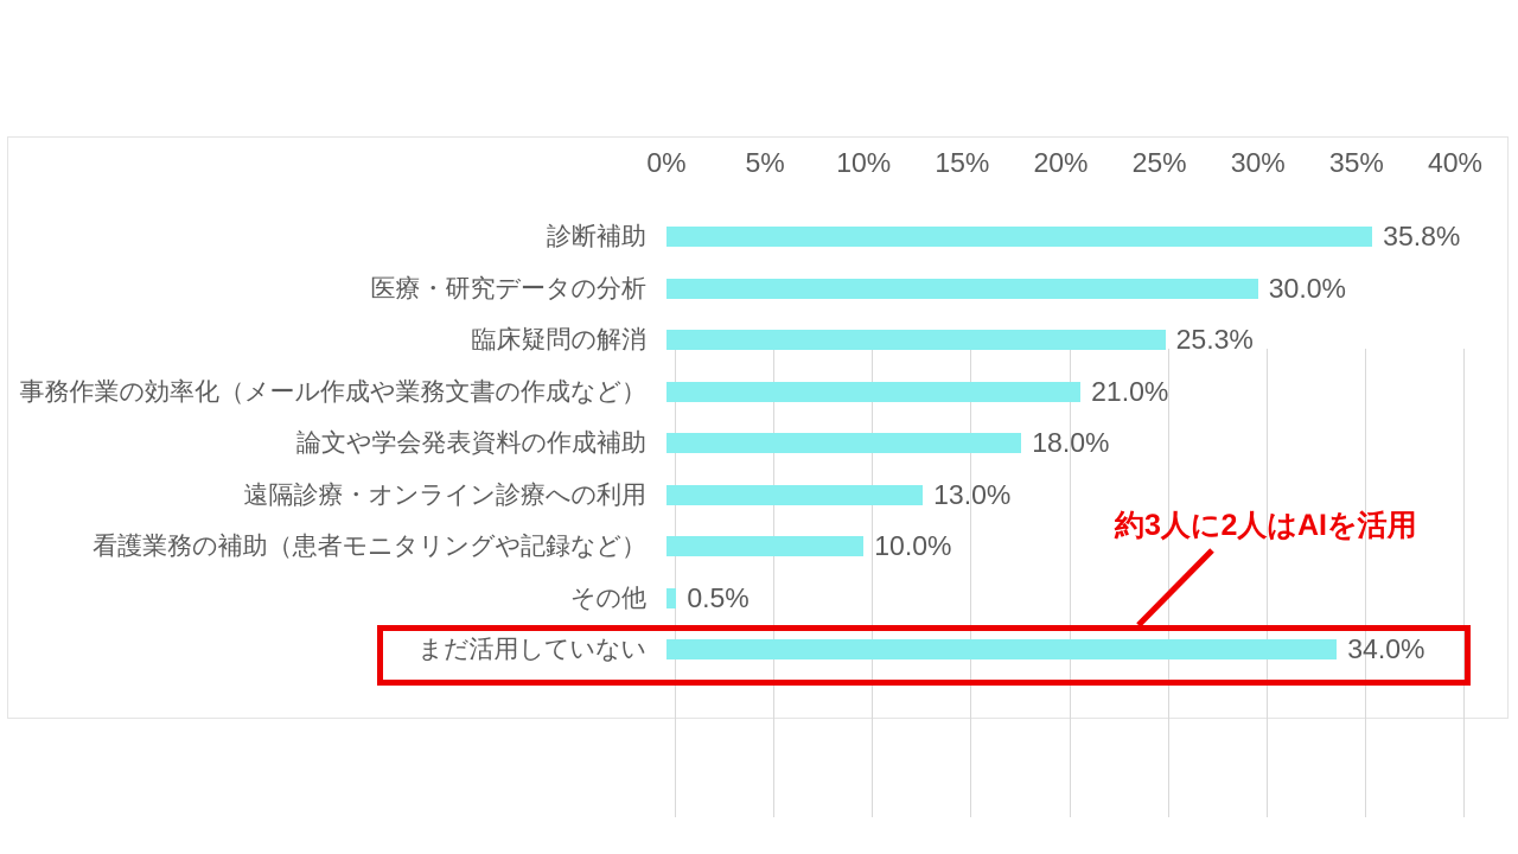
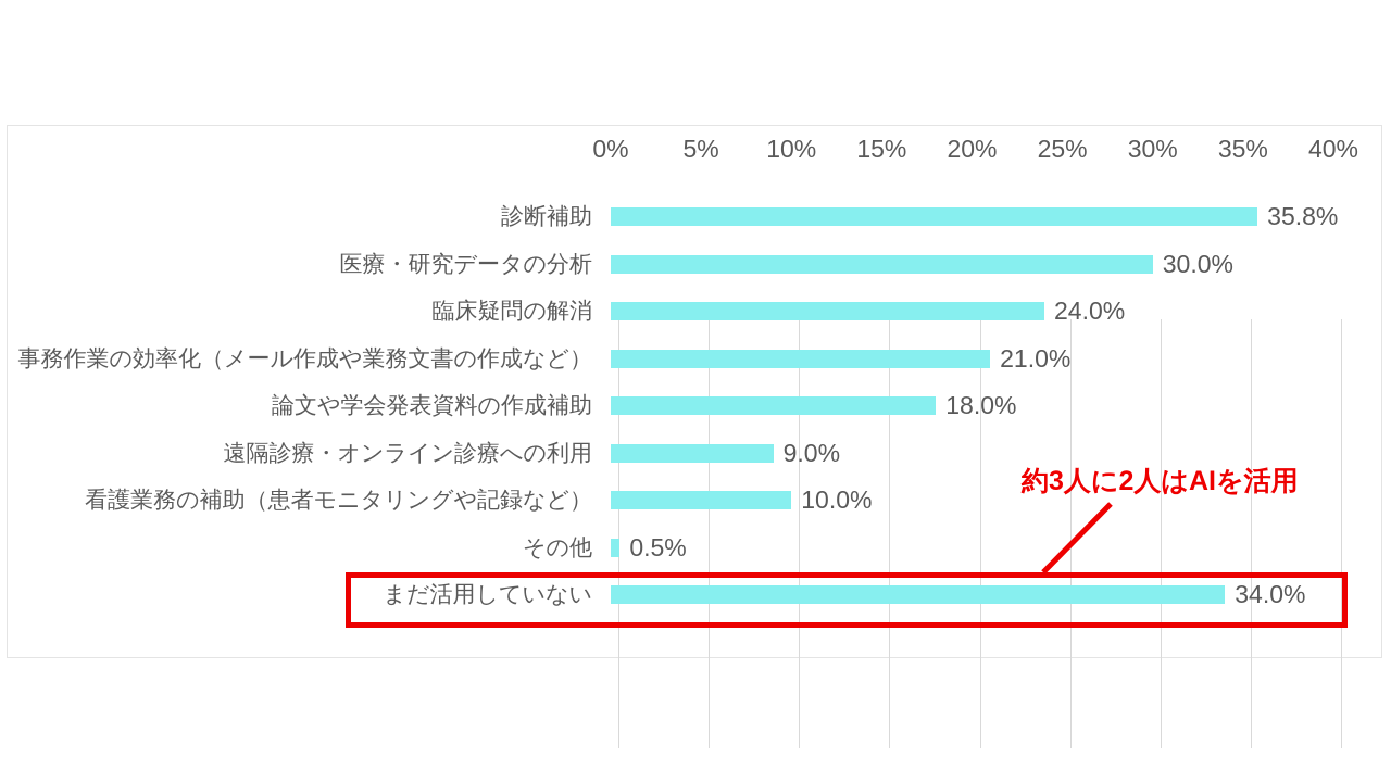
臨床疑問の解消: 25.3% -> 24.0%
遠隔診療・オンライン診療への利用: 13.0% -> 9.0%
